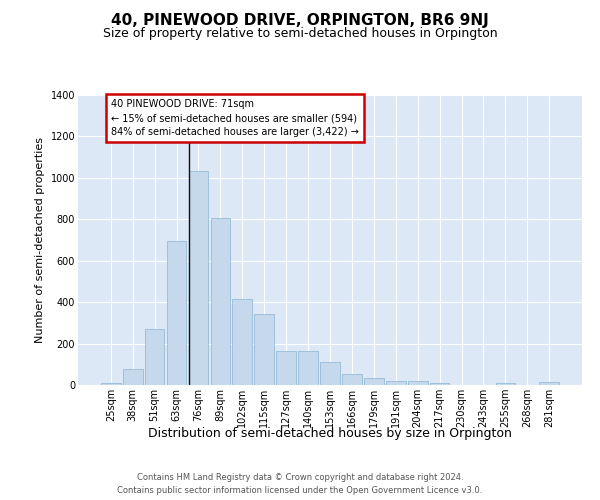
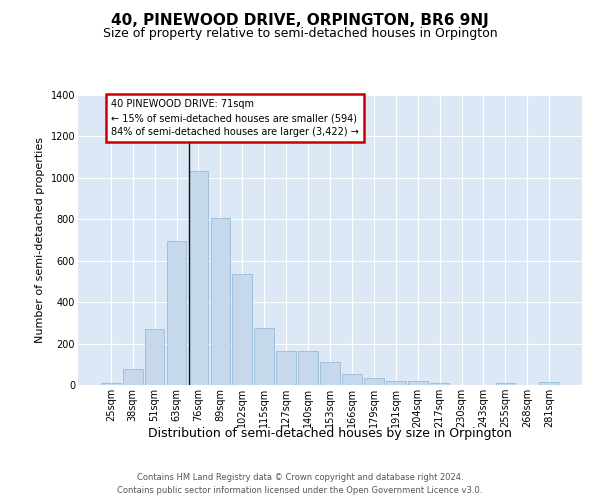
102sqm: 415 -> 535
115sqm: 345 -> 275
